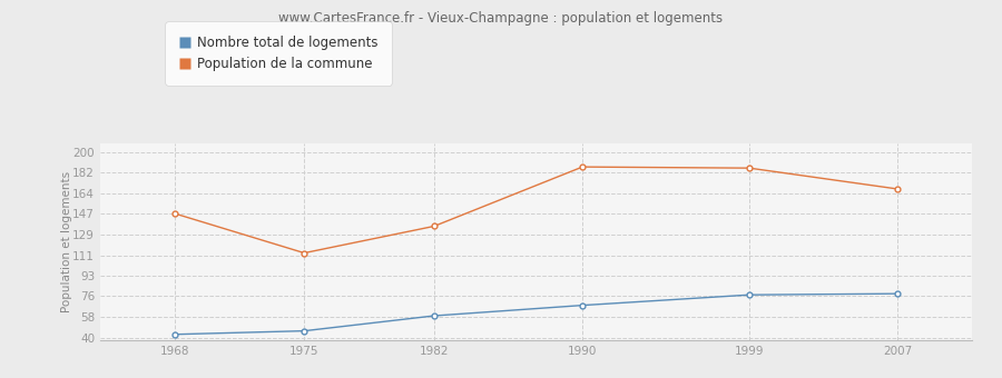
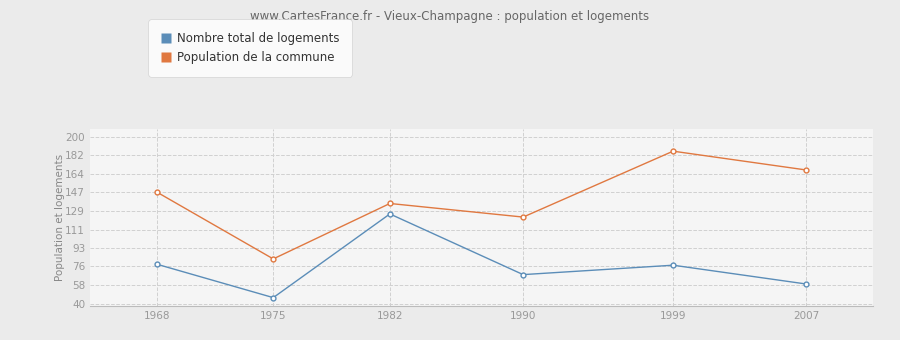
Nombre total de logements/1968: 43 -> 78
Population de la commune/1975: 113 -> 83
Nombre total de logements/1982: 59 -> 126
Population de la commune/1990: 187 -> 123
Nombre total de logements/2007: 78 -> 59
